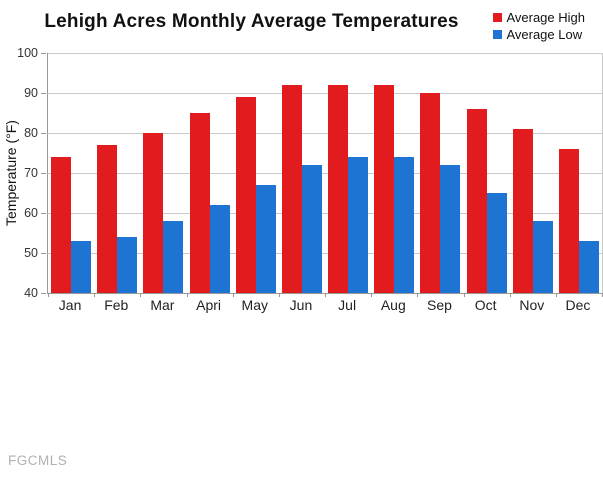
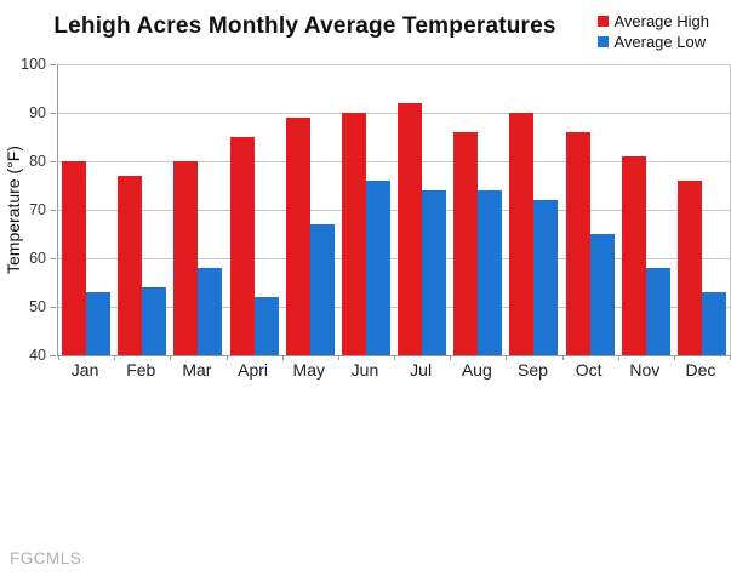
Average High/Jan: 74 -> 80
Average Low/Apri: 62 -> 52
Average High/Jun: 92 -> 90
Average Low/Jun: 72 -> 76
Average High/Aug: 92 -> 86
